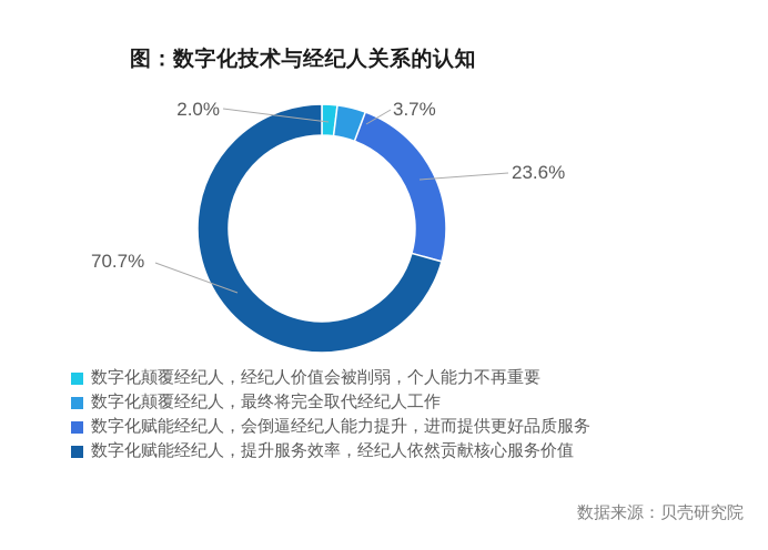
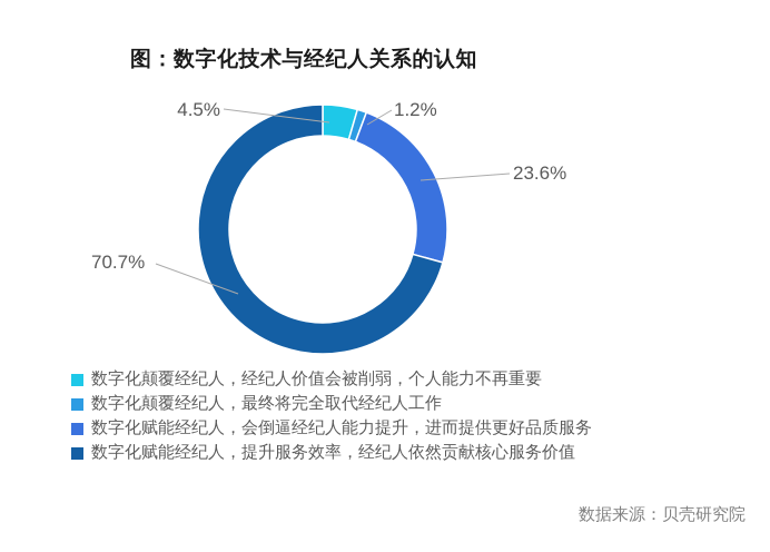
数字化颠覆经纪人，经纪人价值会被削弱，个人能力不再重要: 2.0% -> 4.5%
数字化颠覆经纪人，最终将完全取代经纪人工作: 3.7% -> 1.2%
